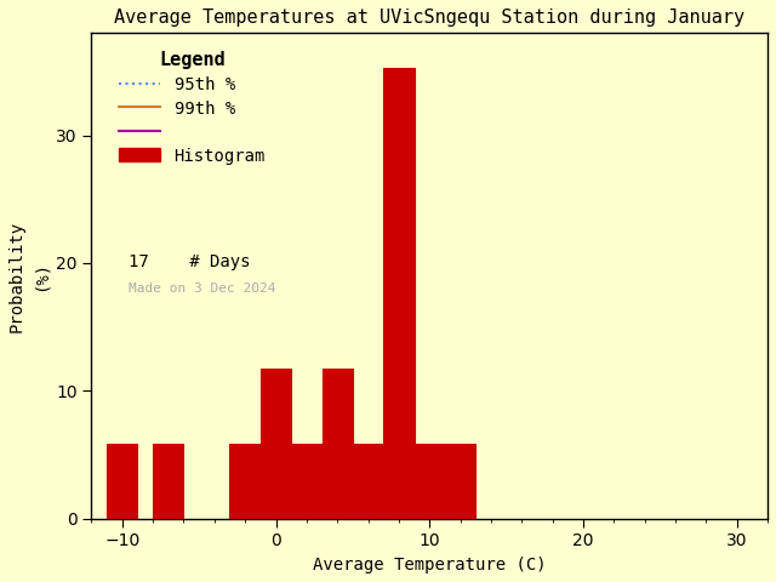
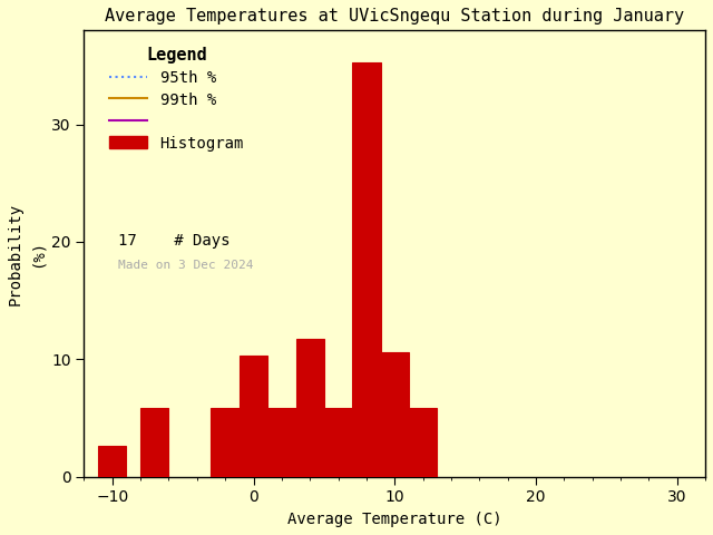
−10: 5.9 -> 2.6
0: 11.8 -> 10.3
10: 5.9 -> 10.6
